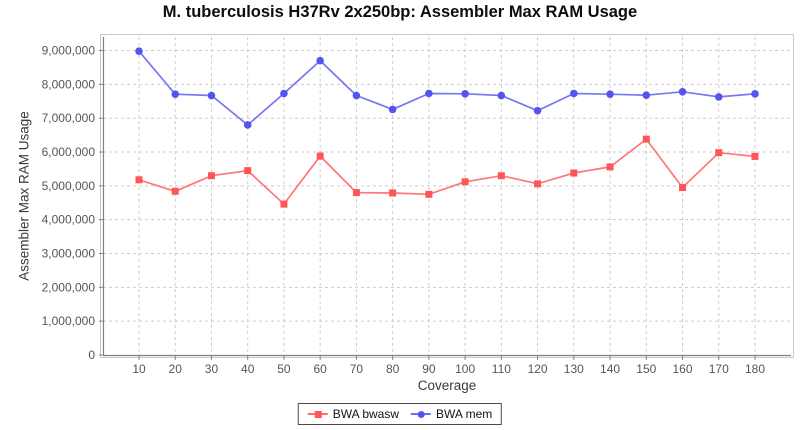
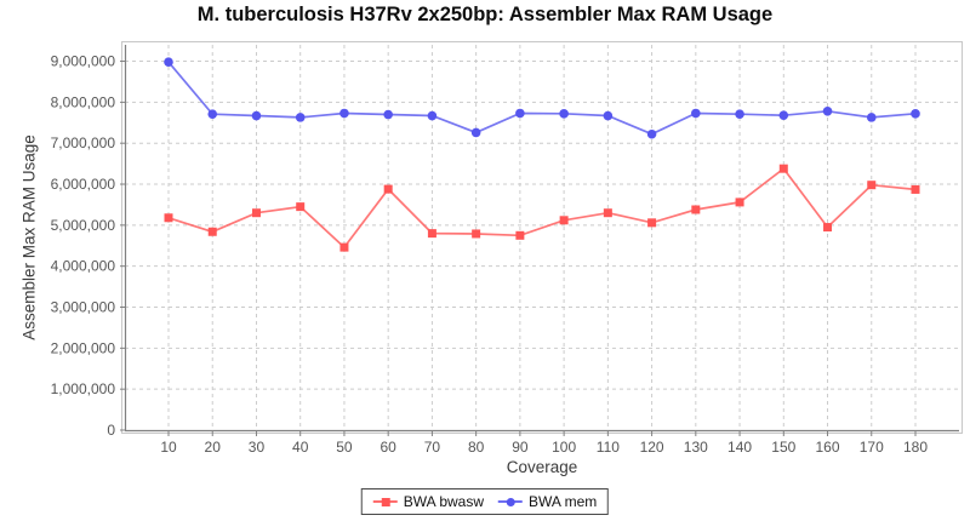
BWA mem/40: 6800000 -> 7600000
BWA mem/60: 8700000 -> 7700000
